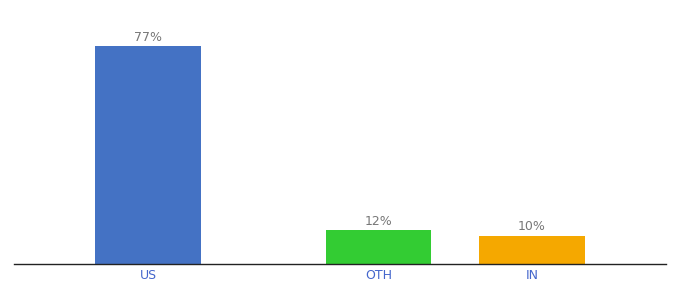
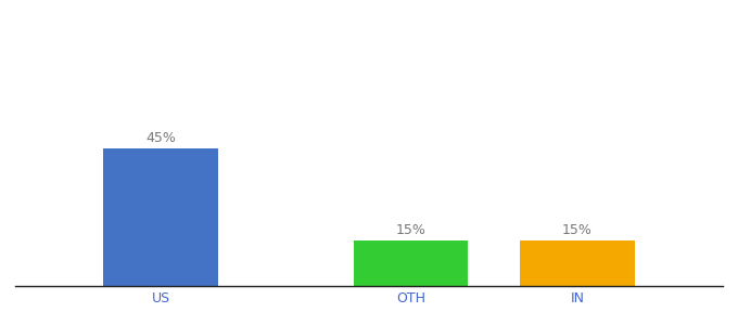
US: 77% -> 45%
OTH: 12% -> 15%
IN: 10% -> 15%
